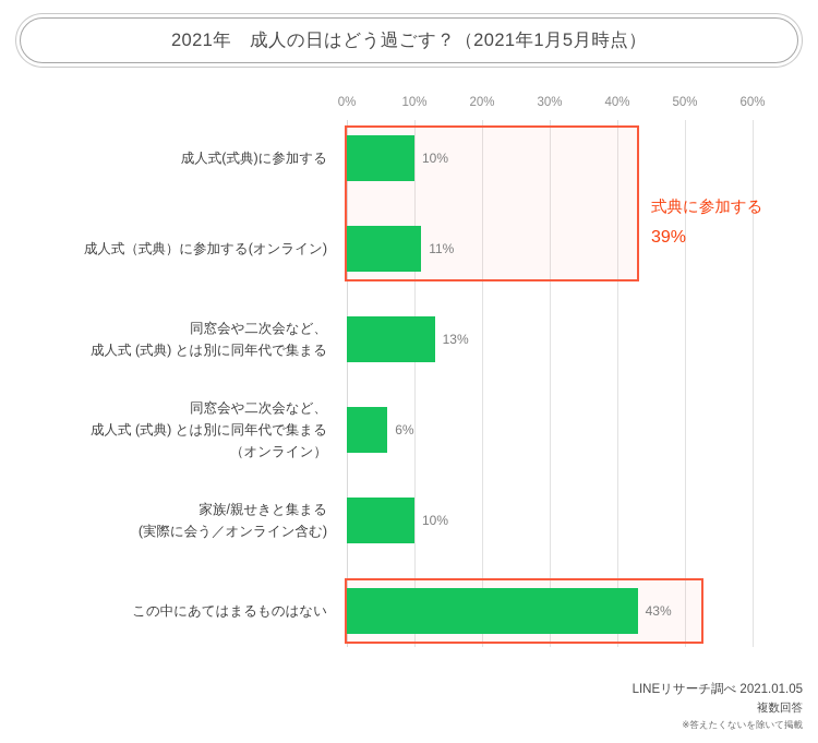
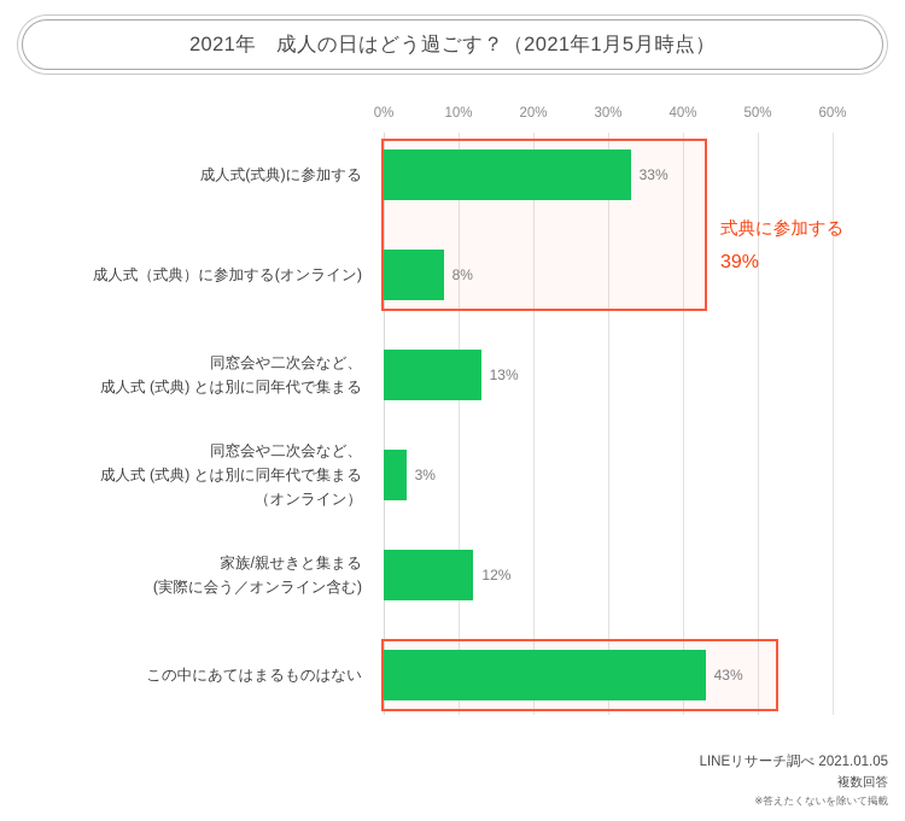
成人式(式典)に参加する: 10% -> 33%
成人式（式典）に参加する(オンライン): 11% -> 8%
同窓会や二次会など、 成人式 (式典) とは別に同年代で集まる （オンライン）: 6% -> 3%
家族/親せきと集まる (実際に会う／オンライン含む): 10% -> 12%
